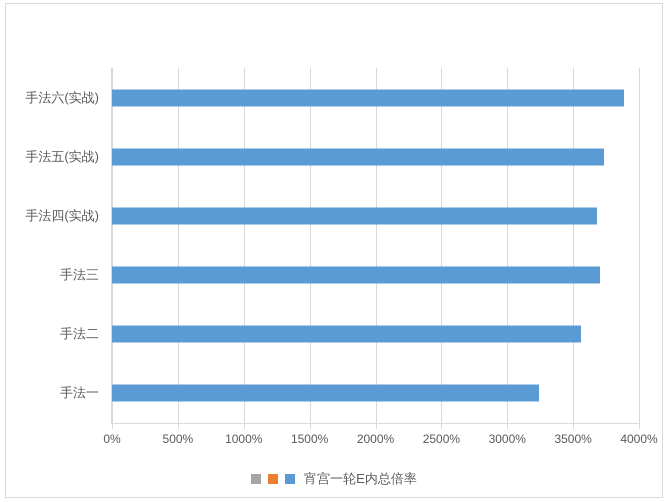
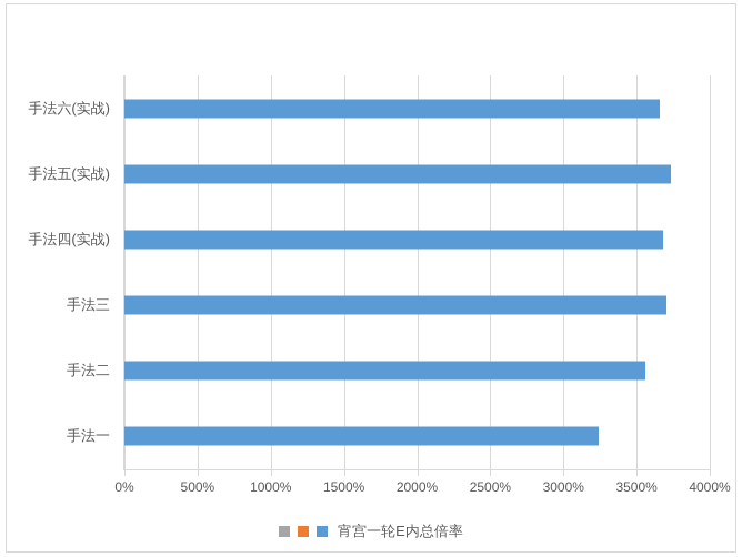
手法六(实战): 3880% -> 3660%
